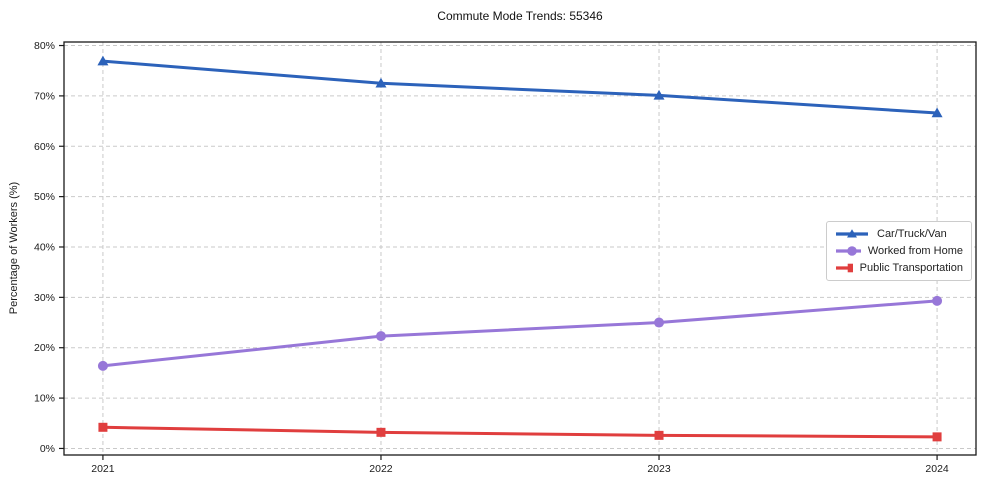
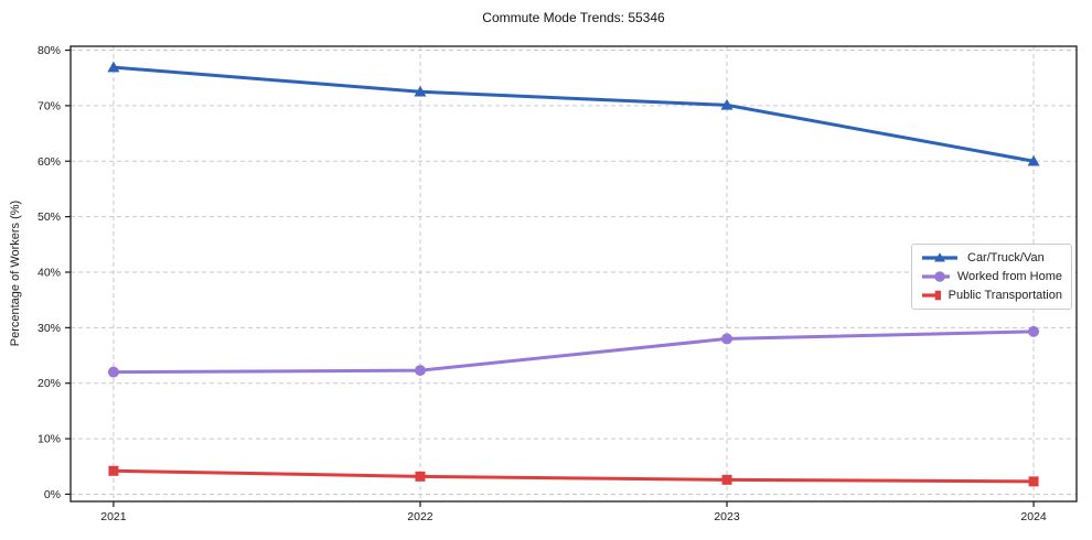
Worked from Home/2021: 16% -> 22%
Worked from Home/2023: 25% -> 28%
Car/Truck/Van/2024: 67% -> 60%
